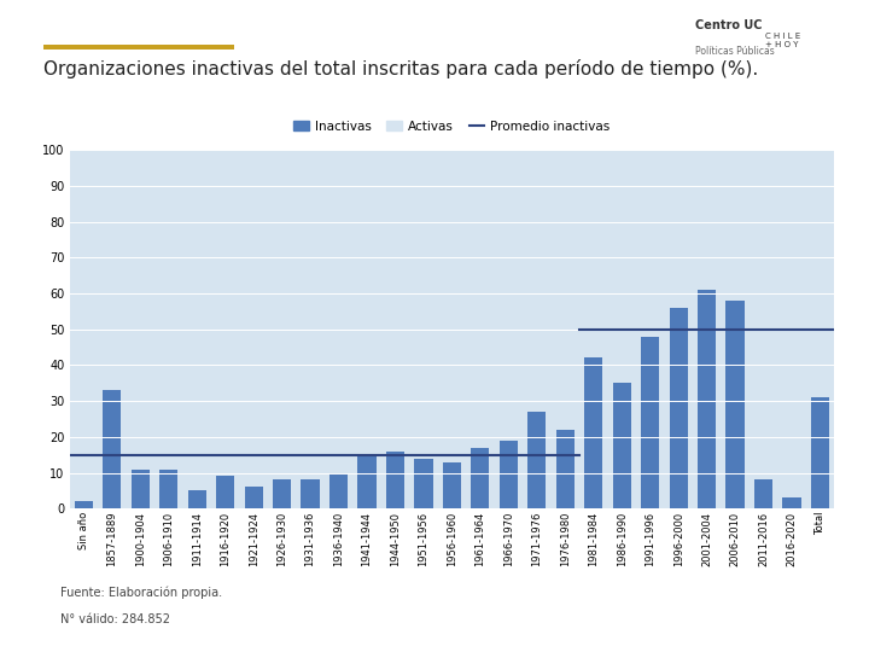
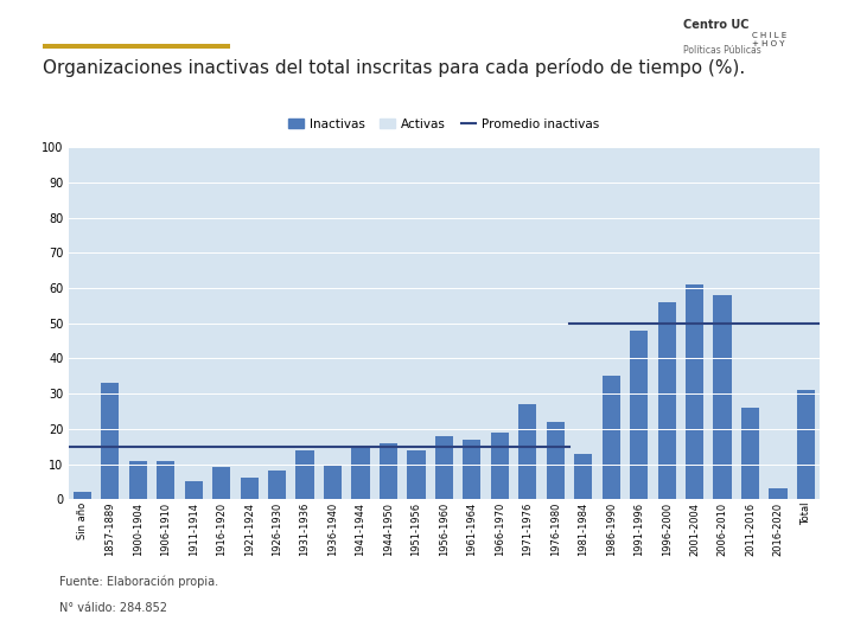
1931-1936: 8 -> 14
1956-1960: 13 -> 18
1981-1984: 42 -> 13
2011-2016: 8 -> 26
